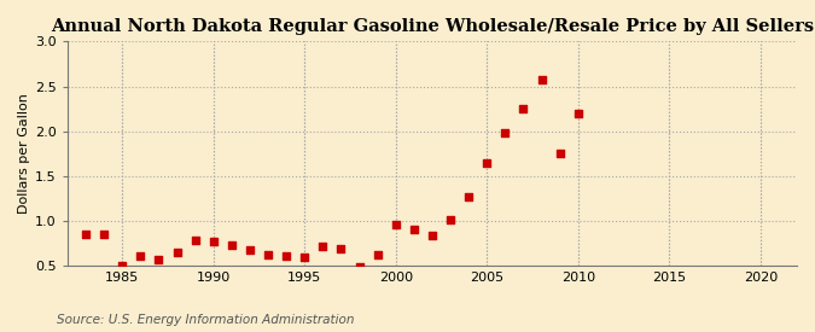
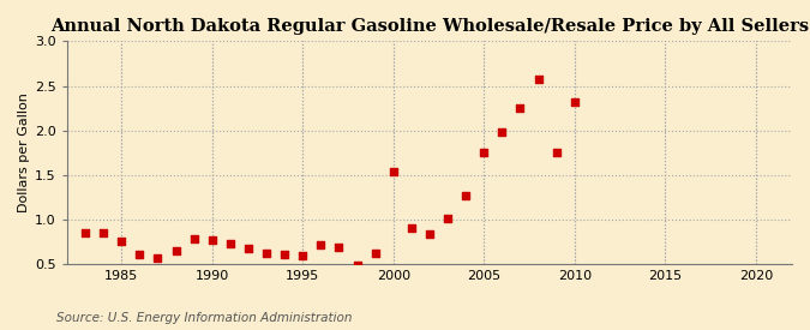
1985: 0.51 -> 0.76
2000: 0.96 -> 1.54
2005: 1.65 -> 1.76
2010: 2.20 -> 2.32
